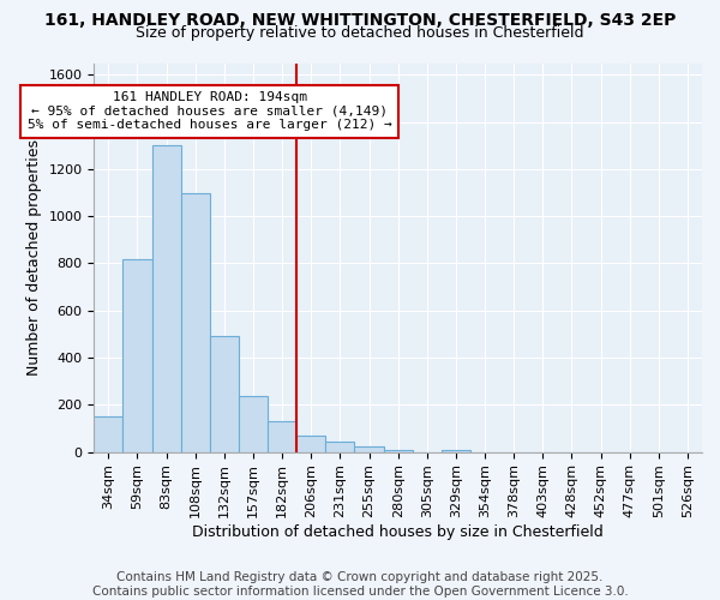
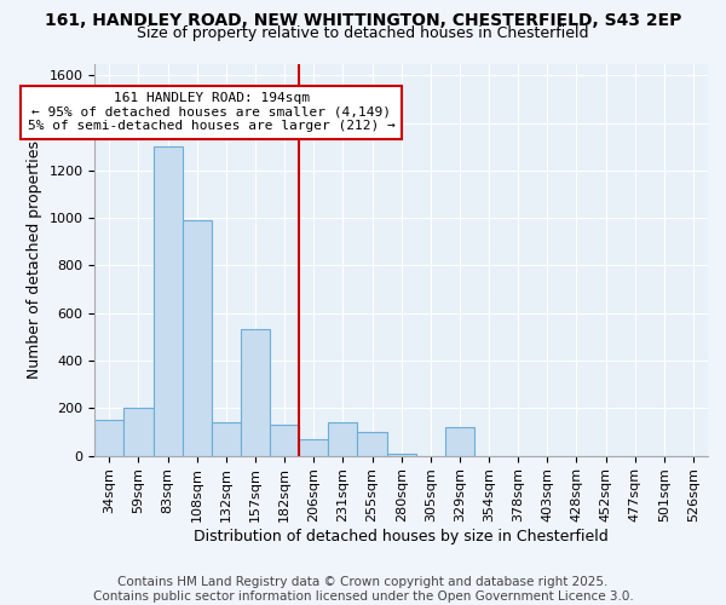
59sqm: 820 -> 200
108sqm: 1100 -> 990
132sqm: 490 -> 140
157sqm: 240 -> 530
231sqm: 40 -> 140
255sqm: 20 -> 100
329sqm: 10 -> 120
